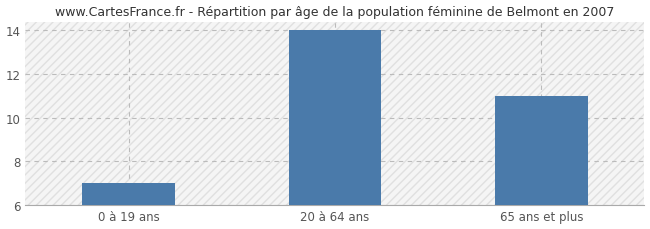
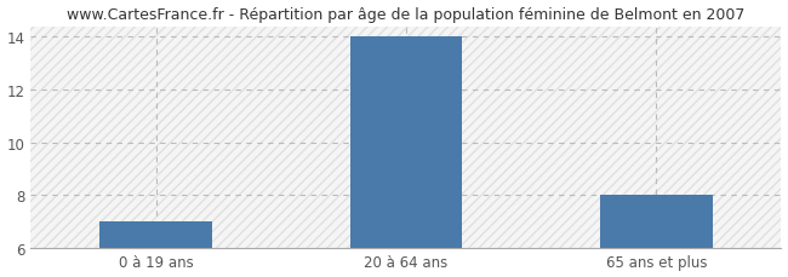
65 ans et plus: 11 -> 8
